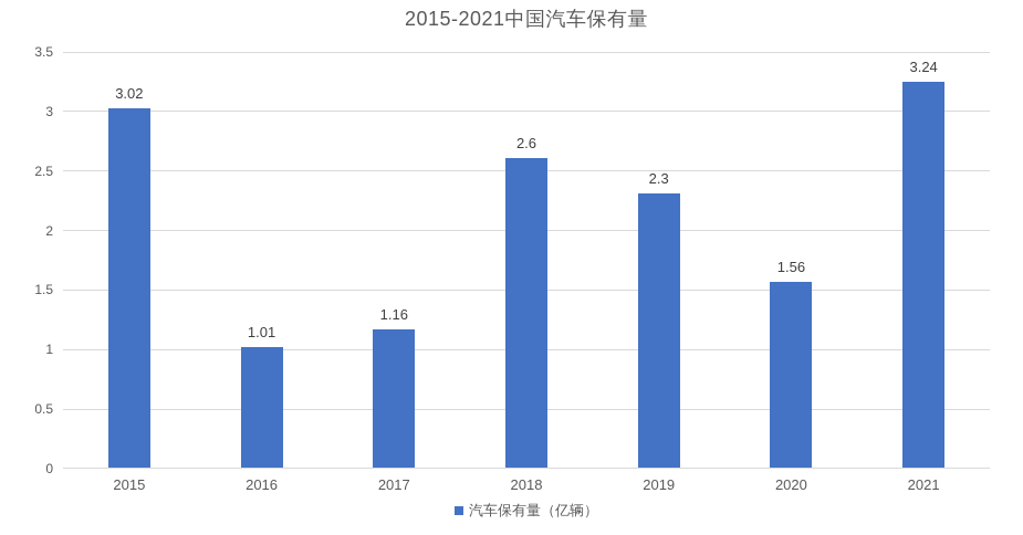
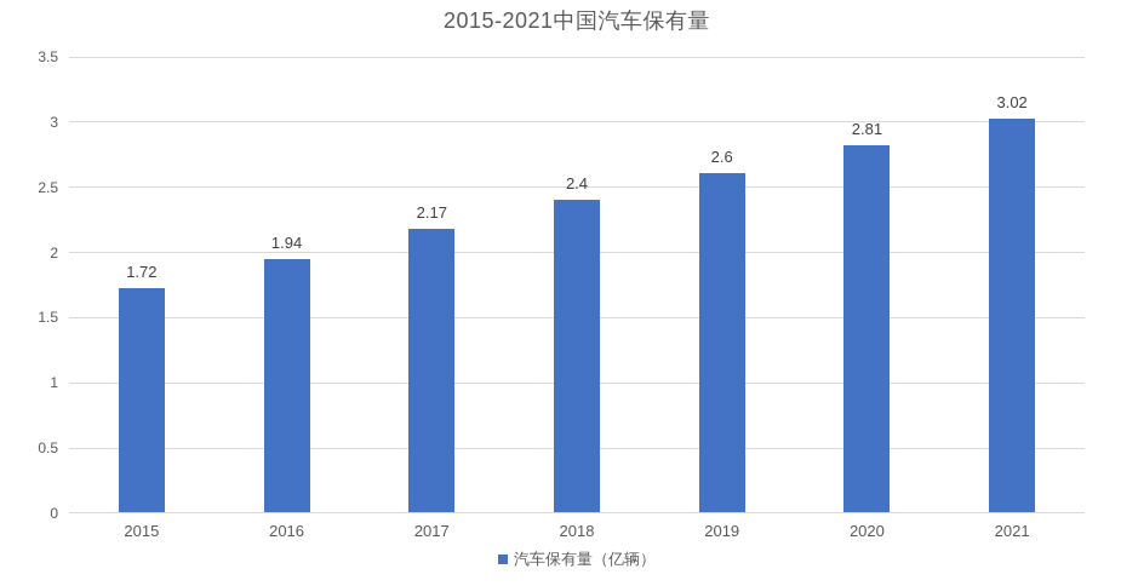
2015: 3.02 -> 1.72
2016: 1.01 -> 1.94
2017: 1.16 -> 2.17
2018: 2.6 -> 2.4
2019: 2.3 -> 2.6
2020: 1.56 -> 2.81
2021: 3.24 -> 3.02
